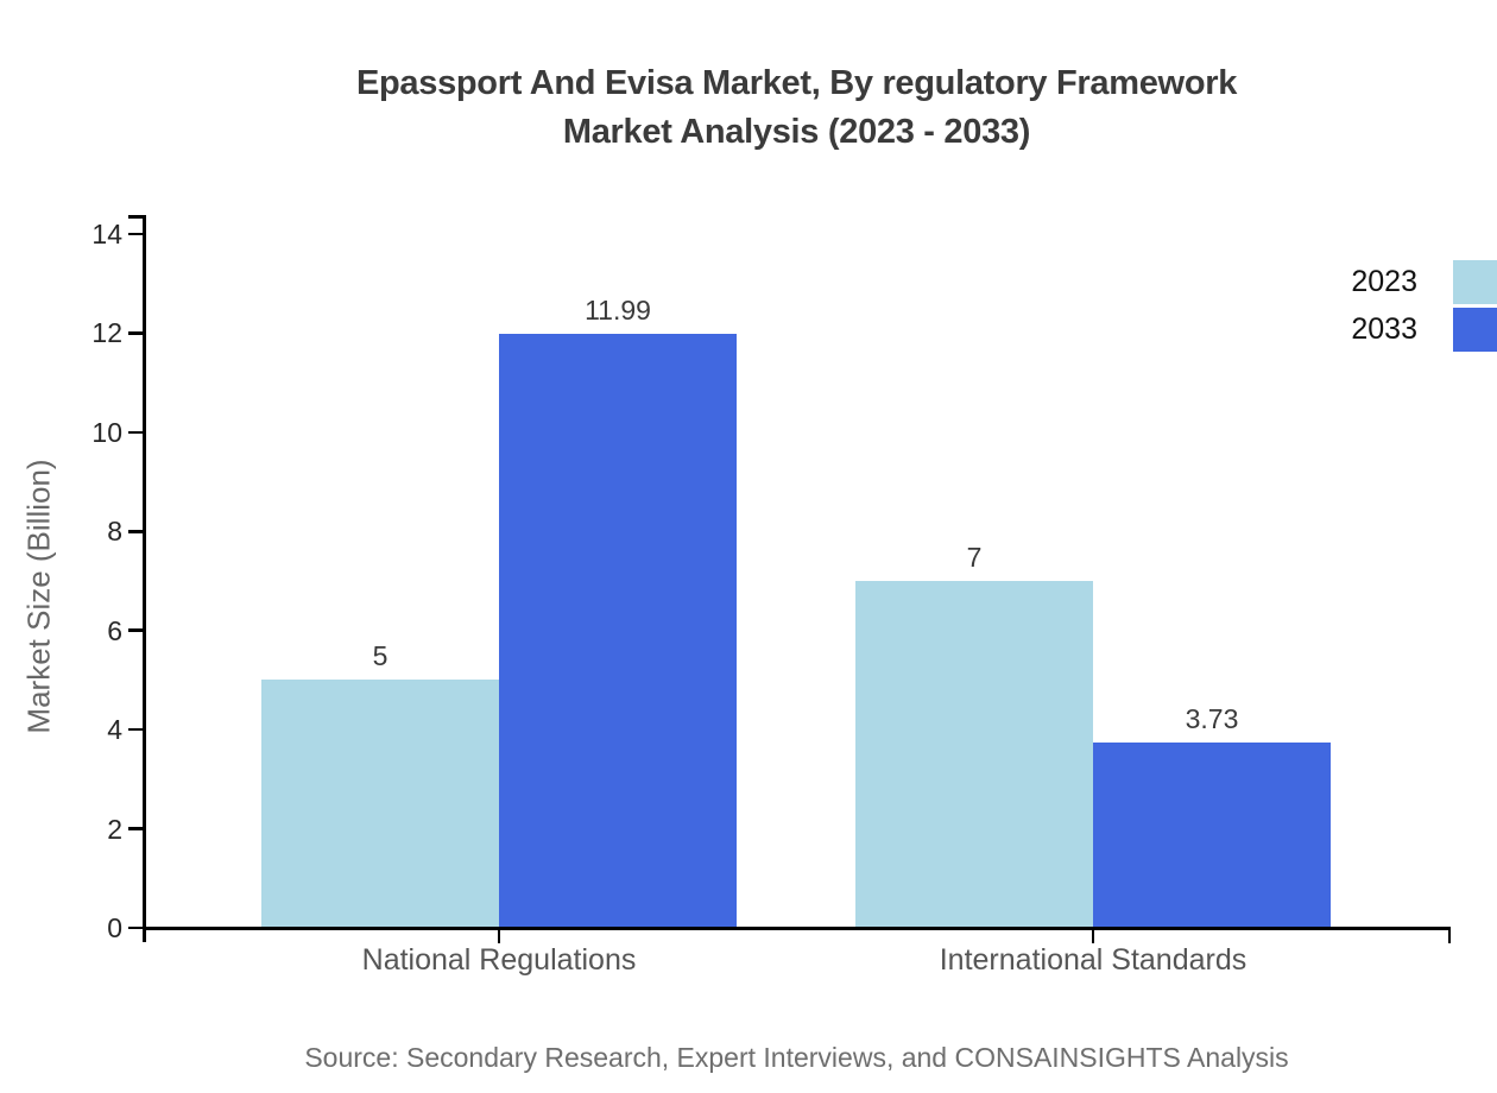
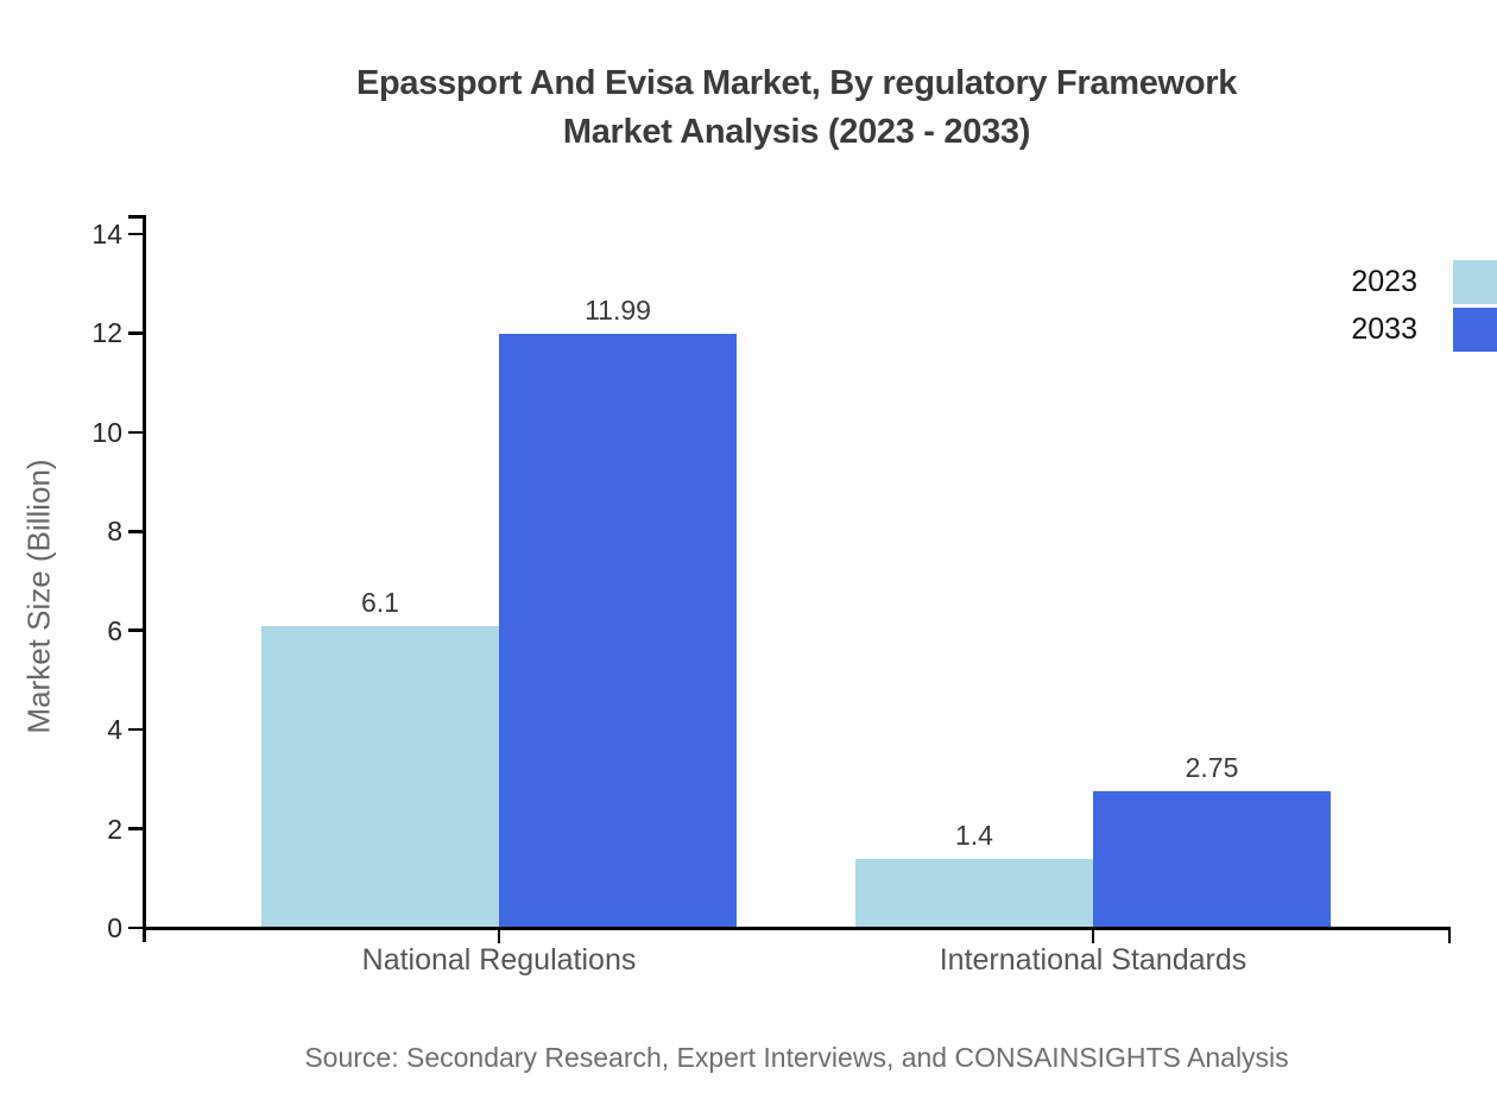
2023/National Regulations: 5 -> 6.1
2023/International Standards: 7 -> 1.4
2033/International Standards: 3.73 -> 2.75
